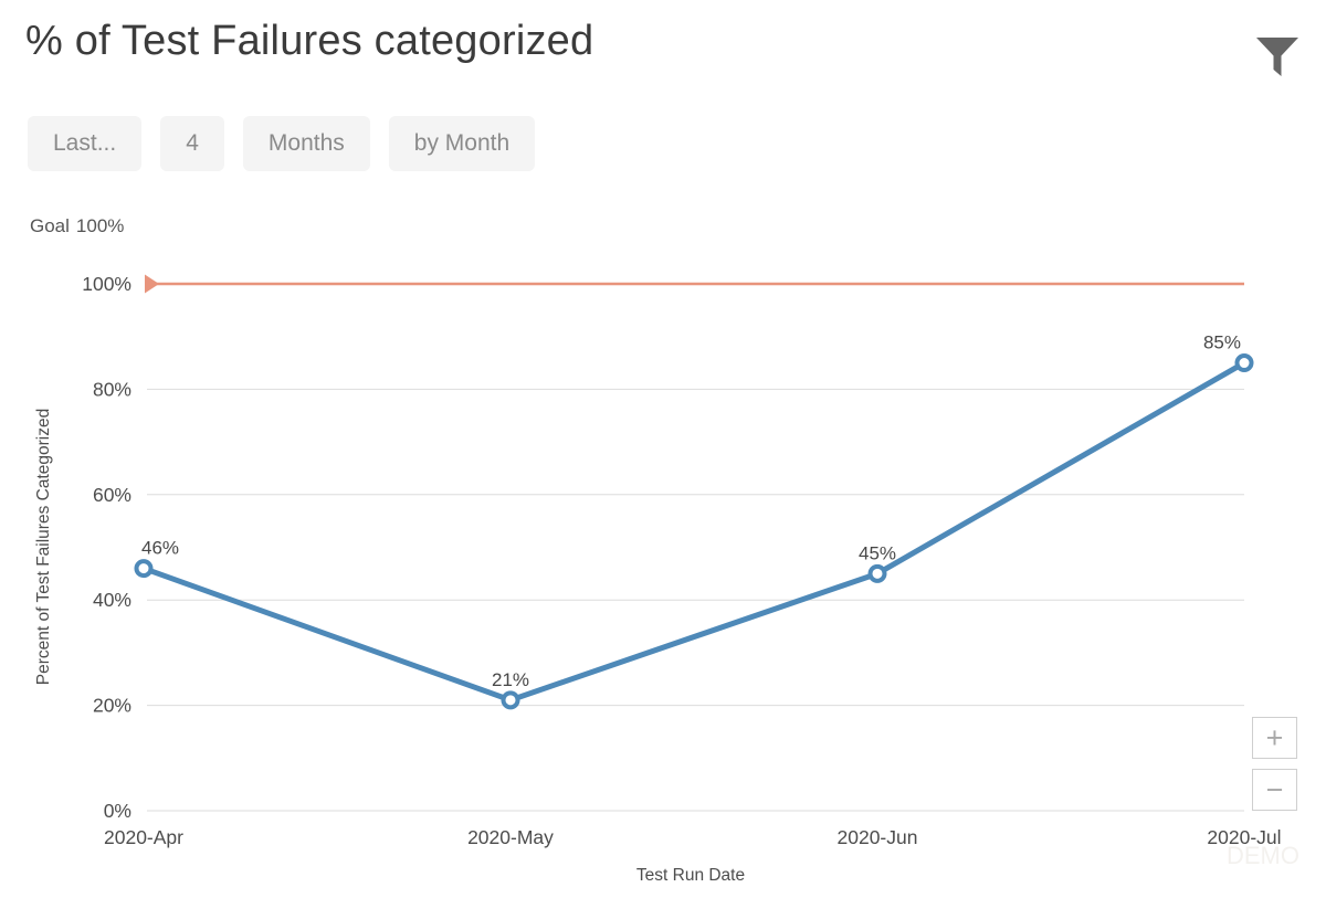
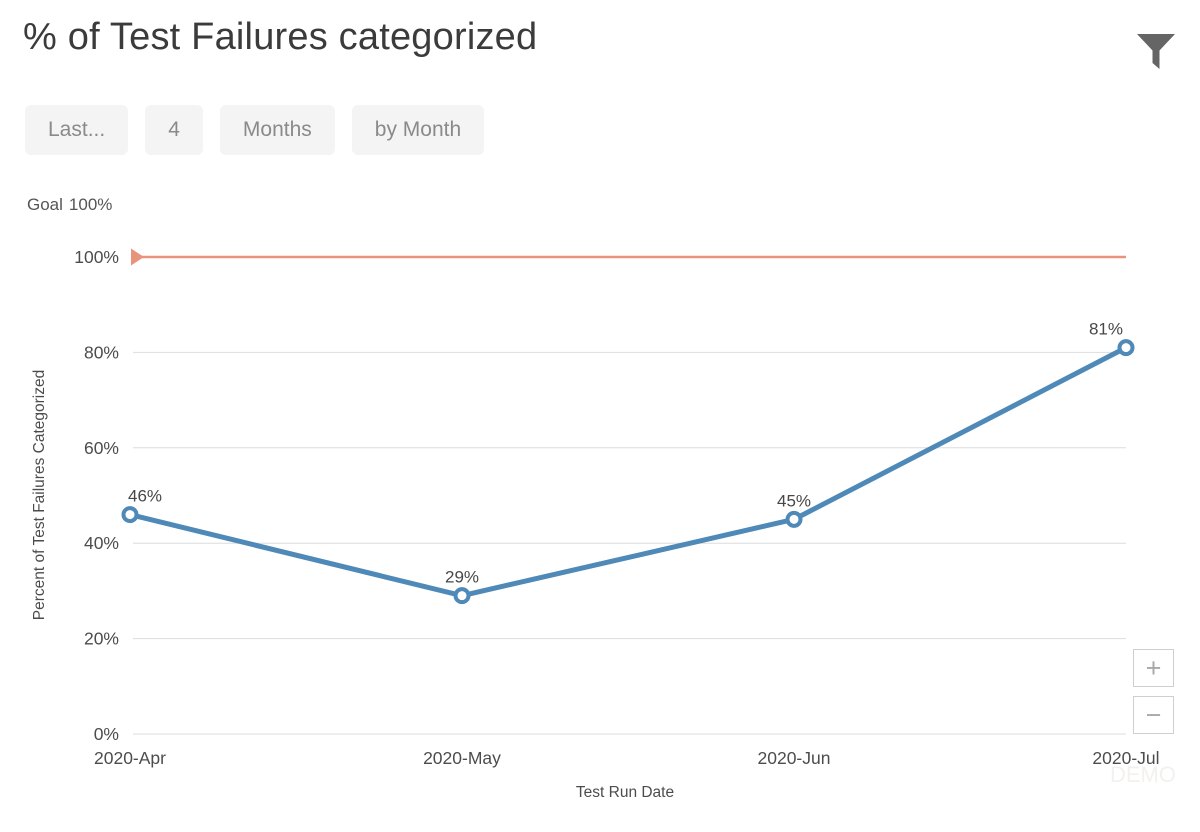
2020-May: 21% -> 29%
2020-Jul: 85% -> 81%
